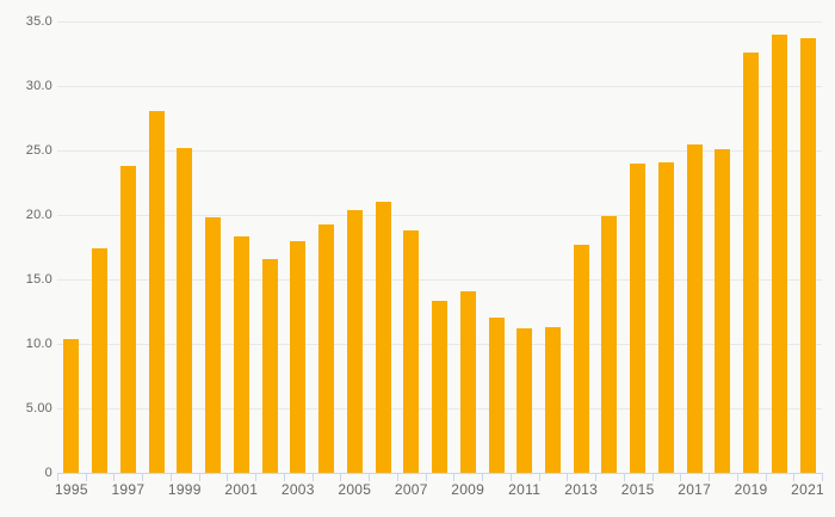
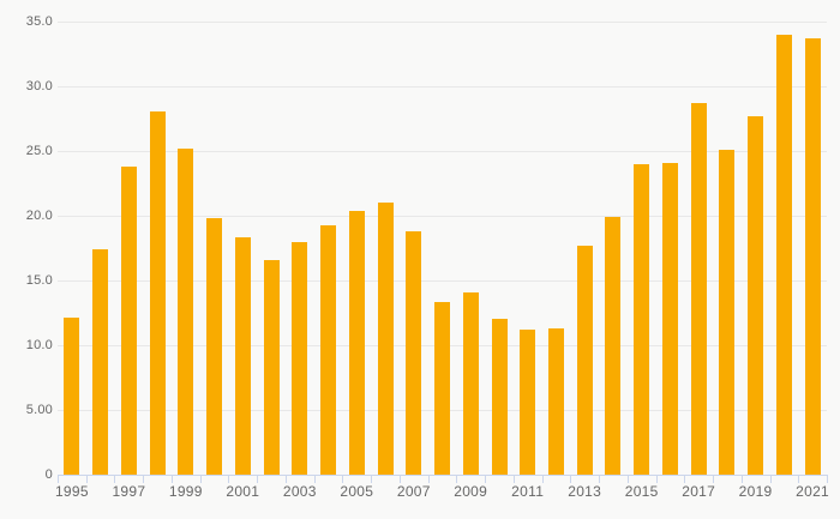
1995: 10.4 -> 12.1
2017: 25.5 -> 28.7
2019: 32.6 -> 27.7
